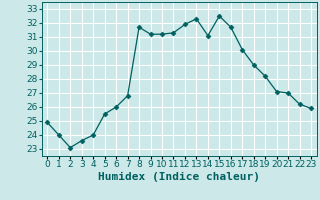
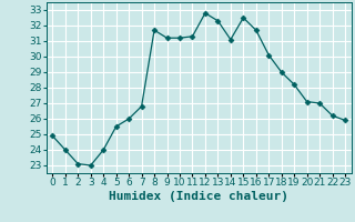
3: 23.6 -> 23.0
12: 31.9 -> 32.8
